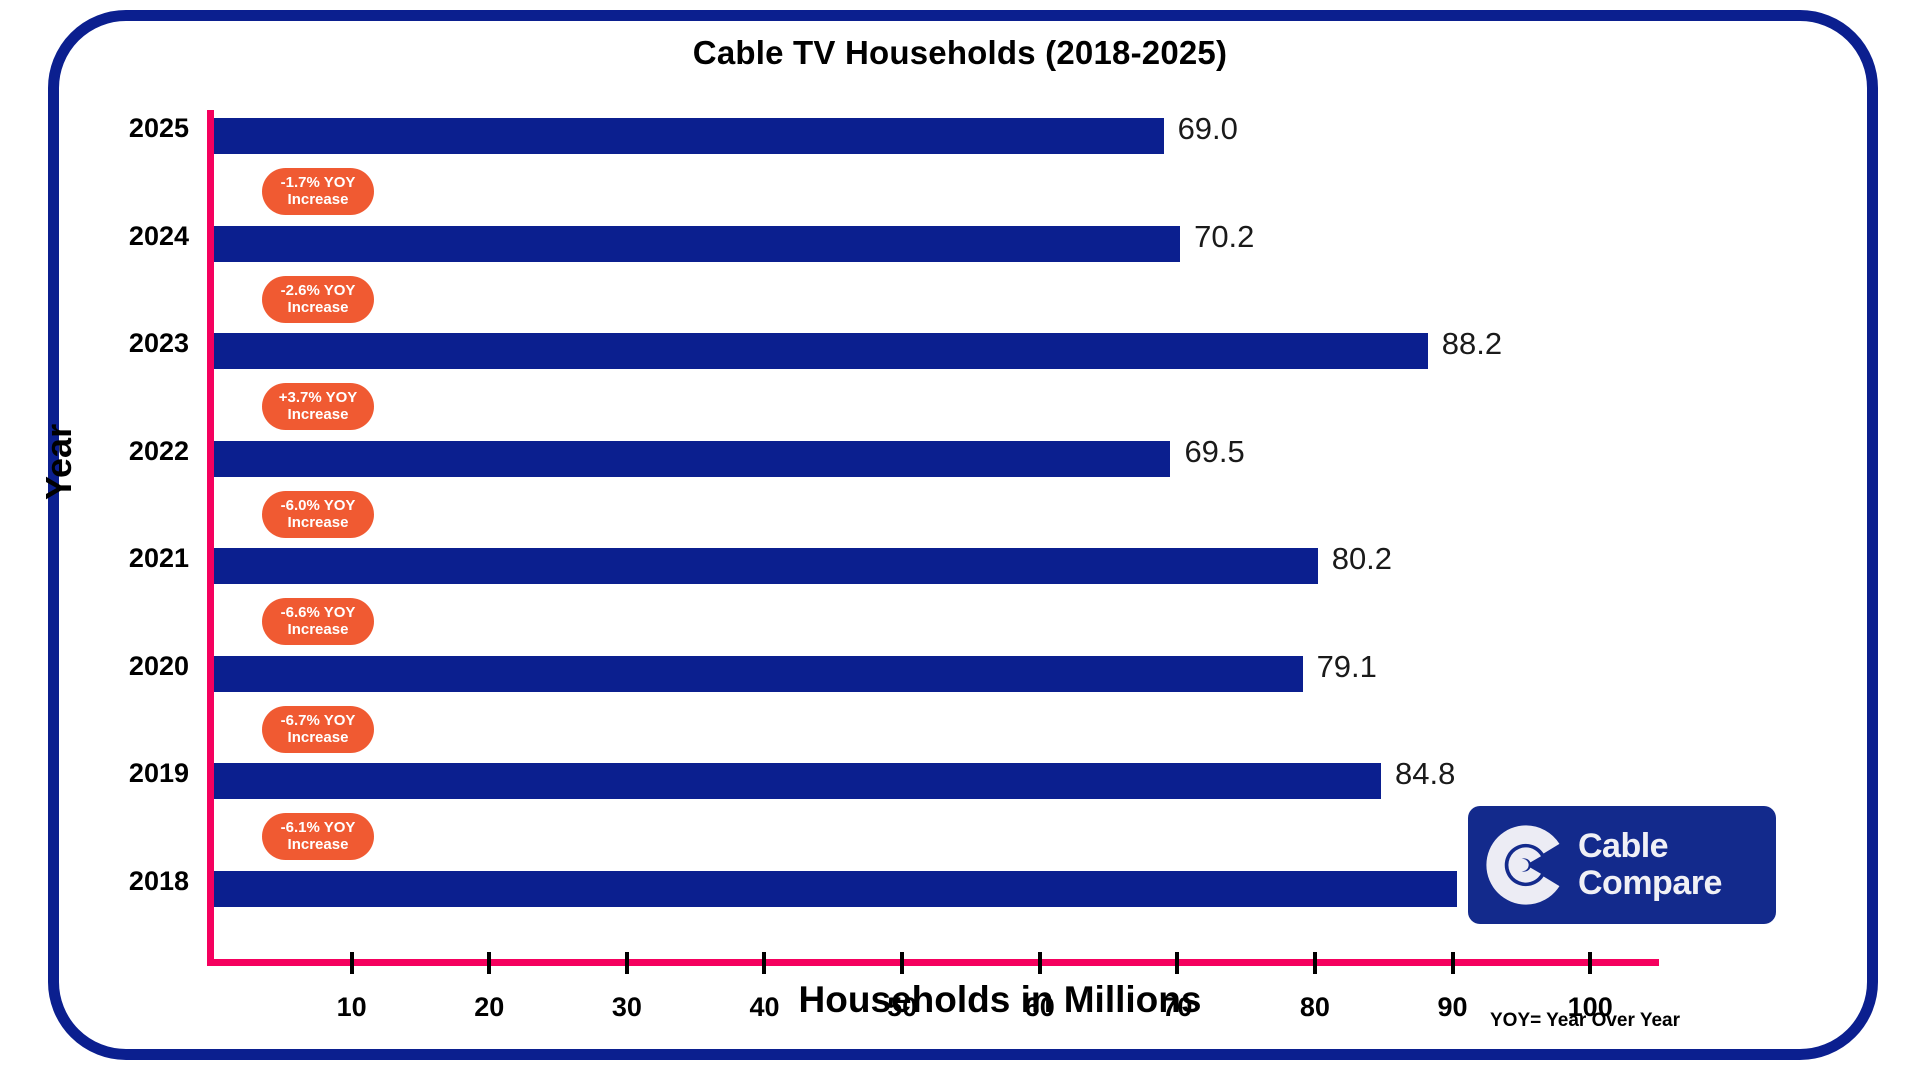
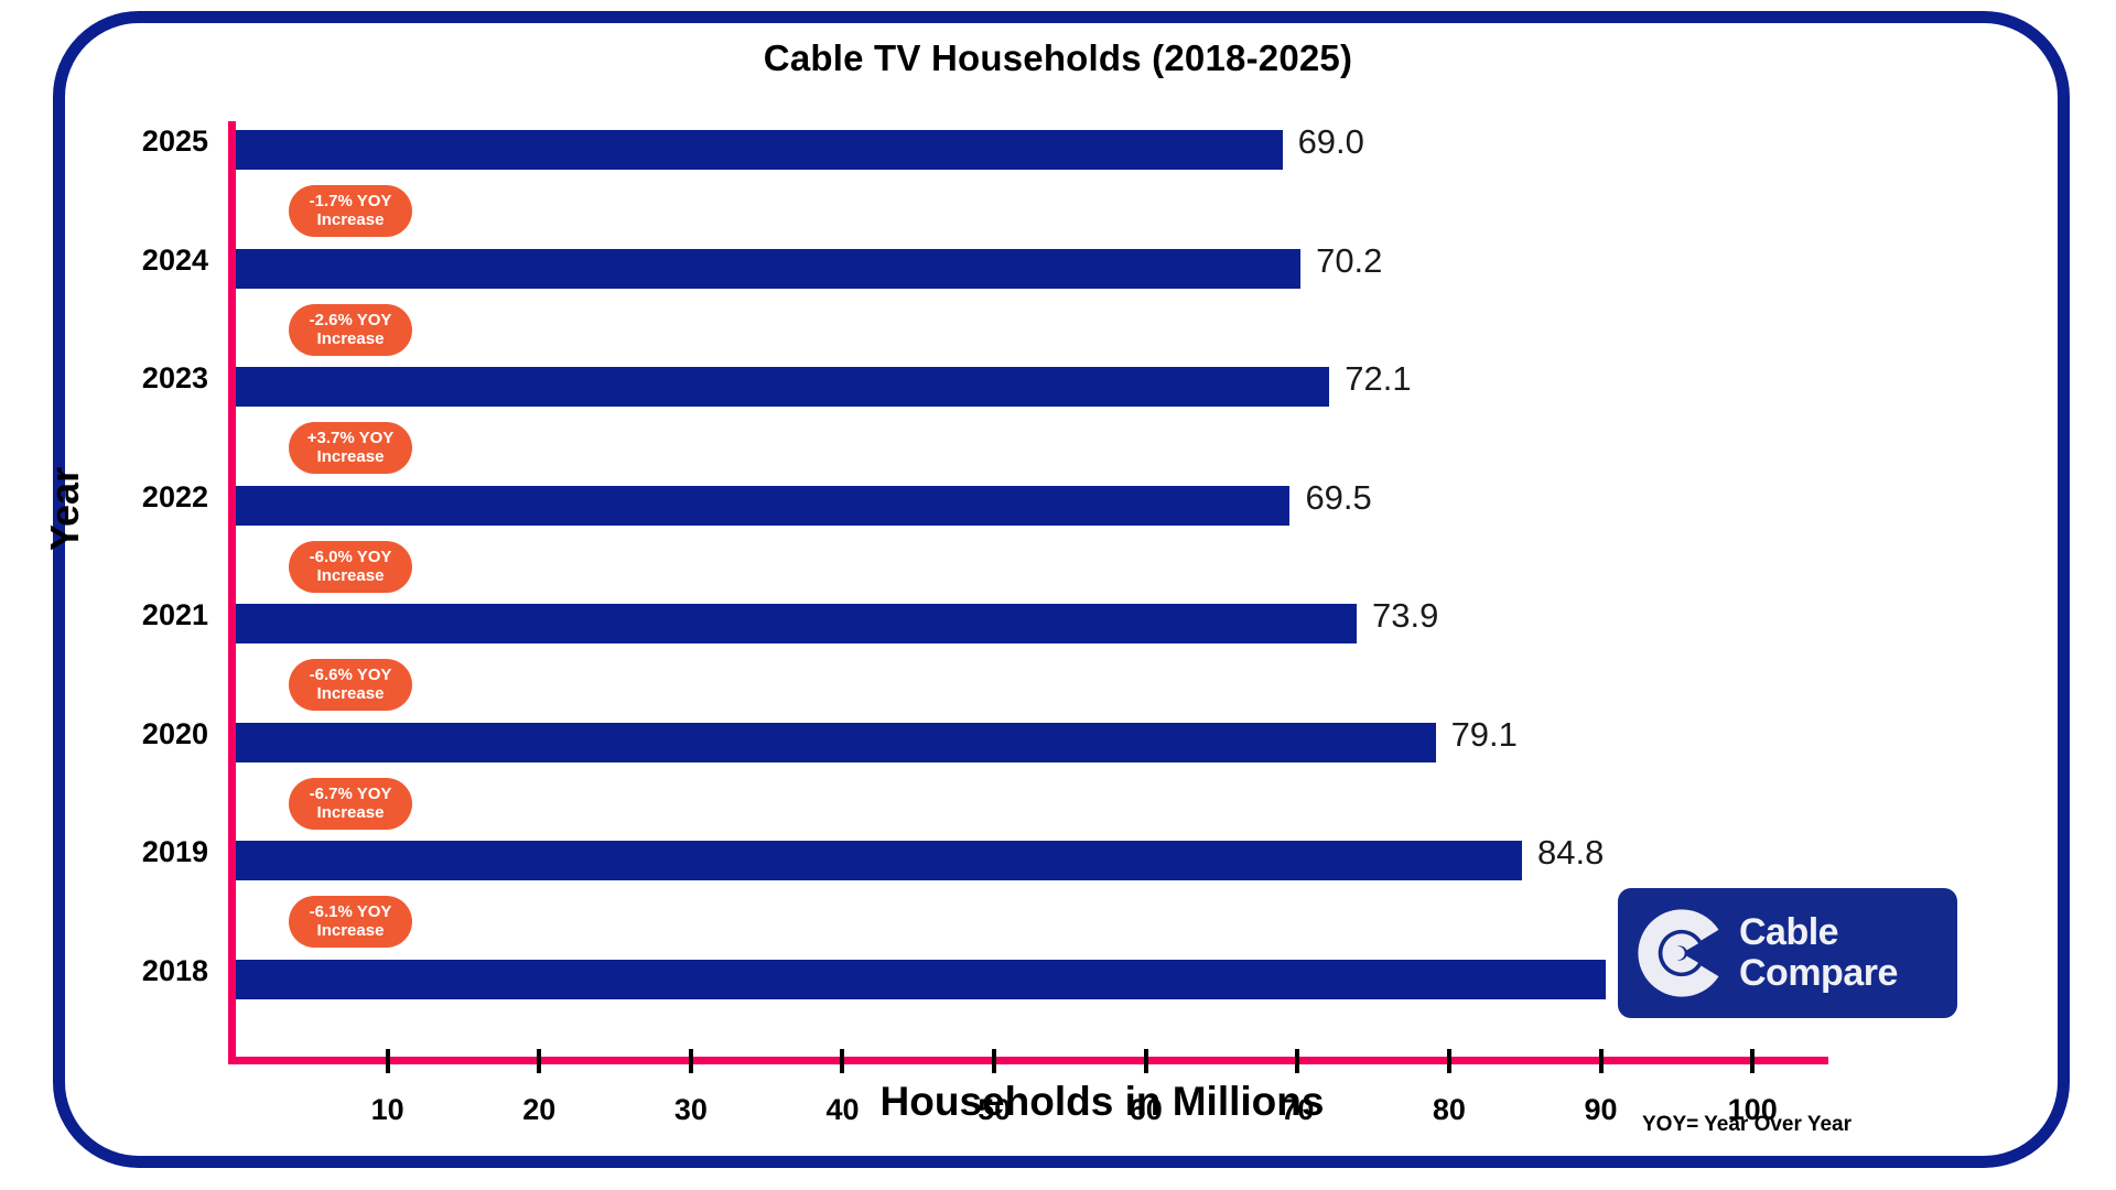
2023: 88.2 -> 72.1
2021: 80.2 -> 73.9
